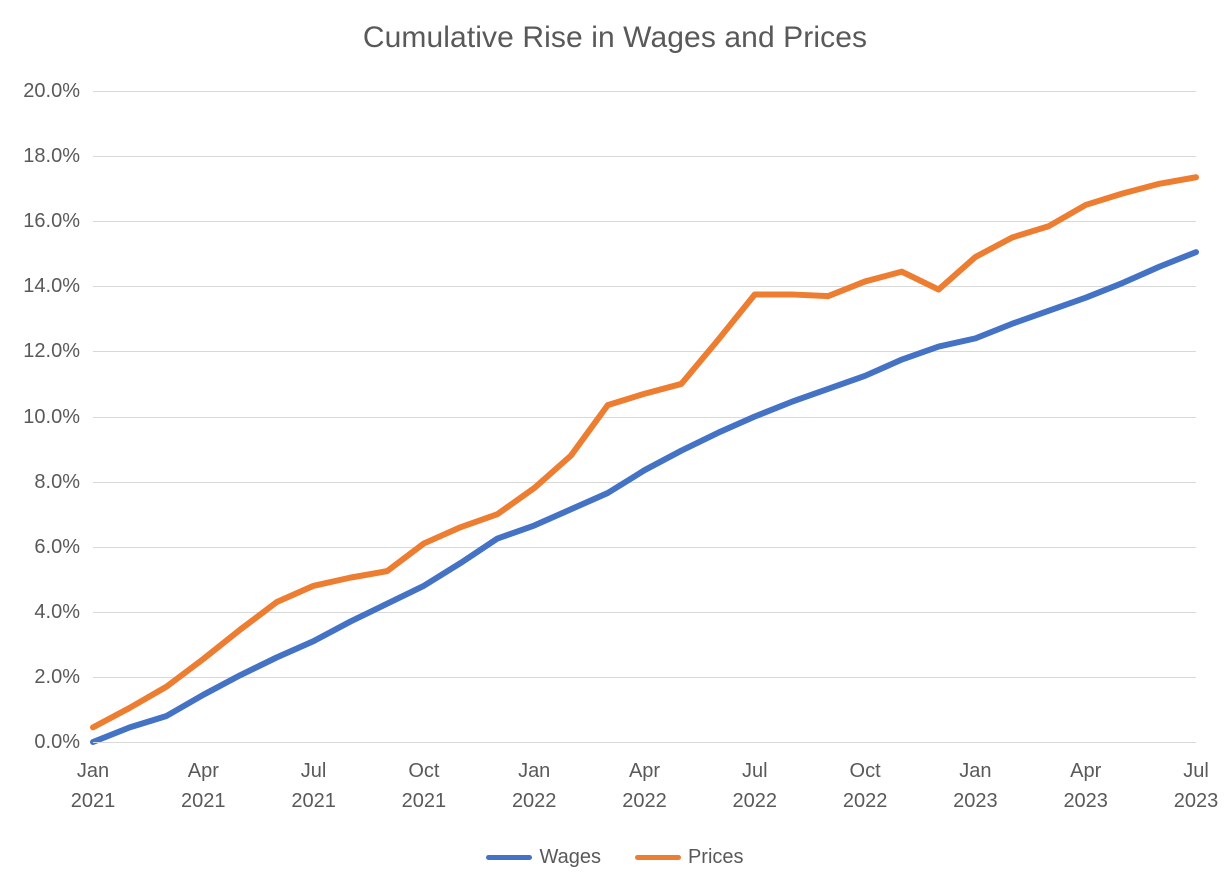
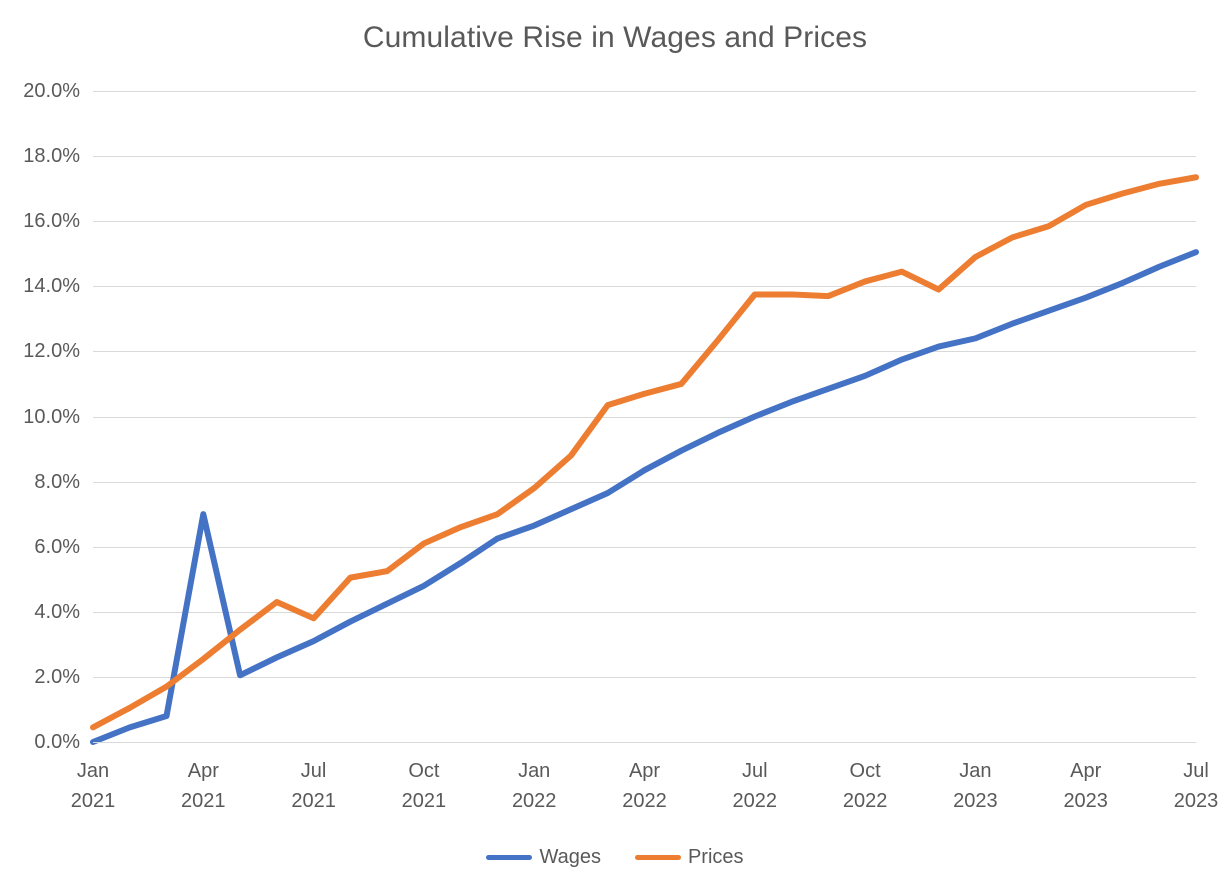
Wages/Apr 2021: 1.4% -> 7.0%
Prices/Jul 2021: 4.8% -> 3.8%
